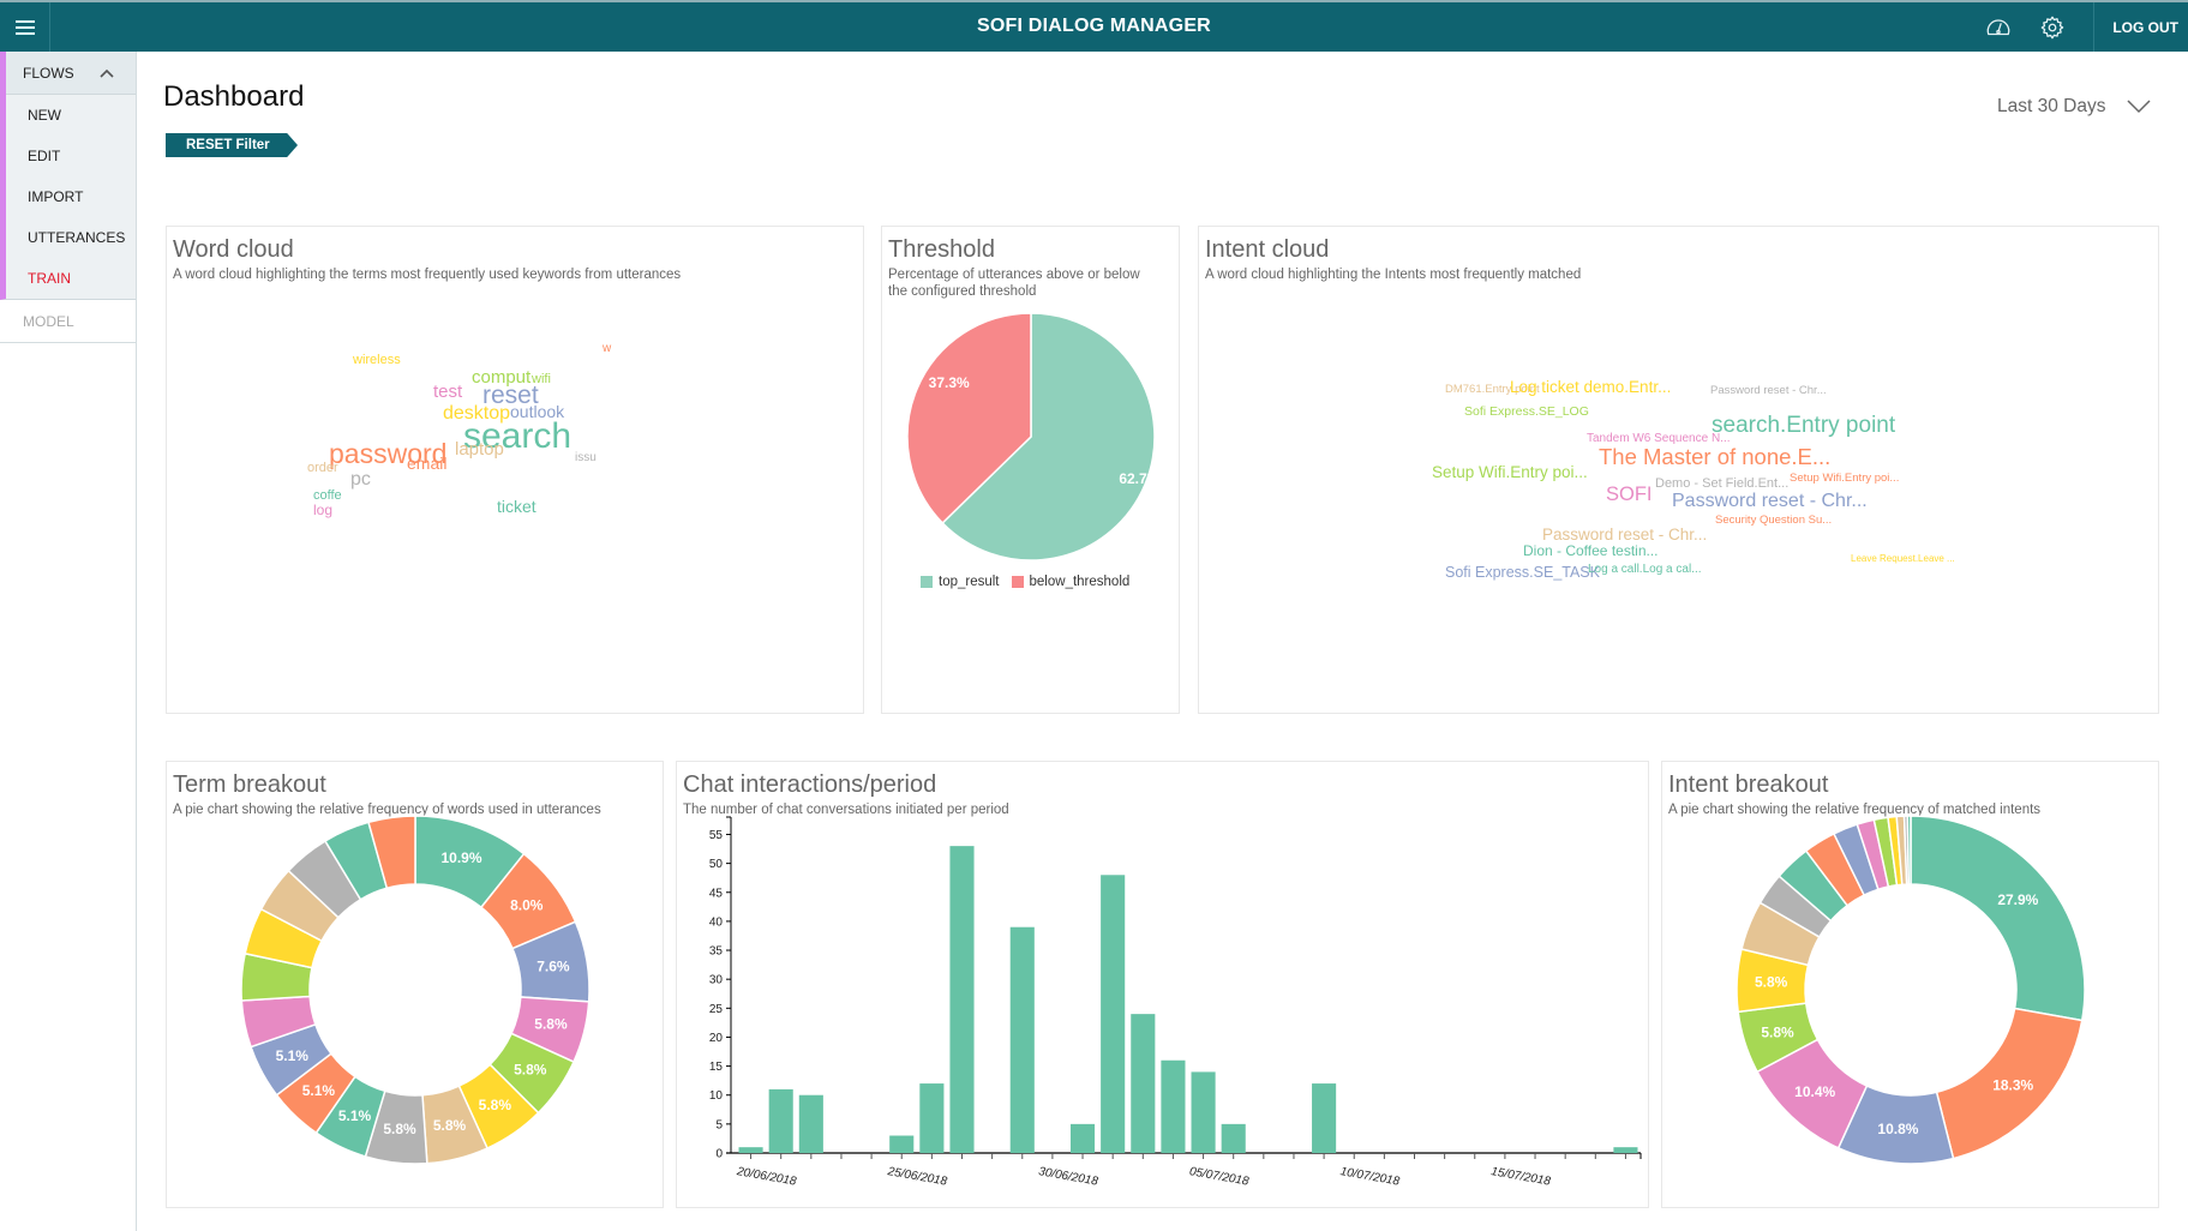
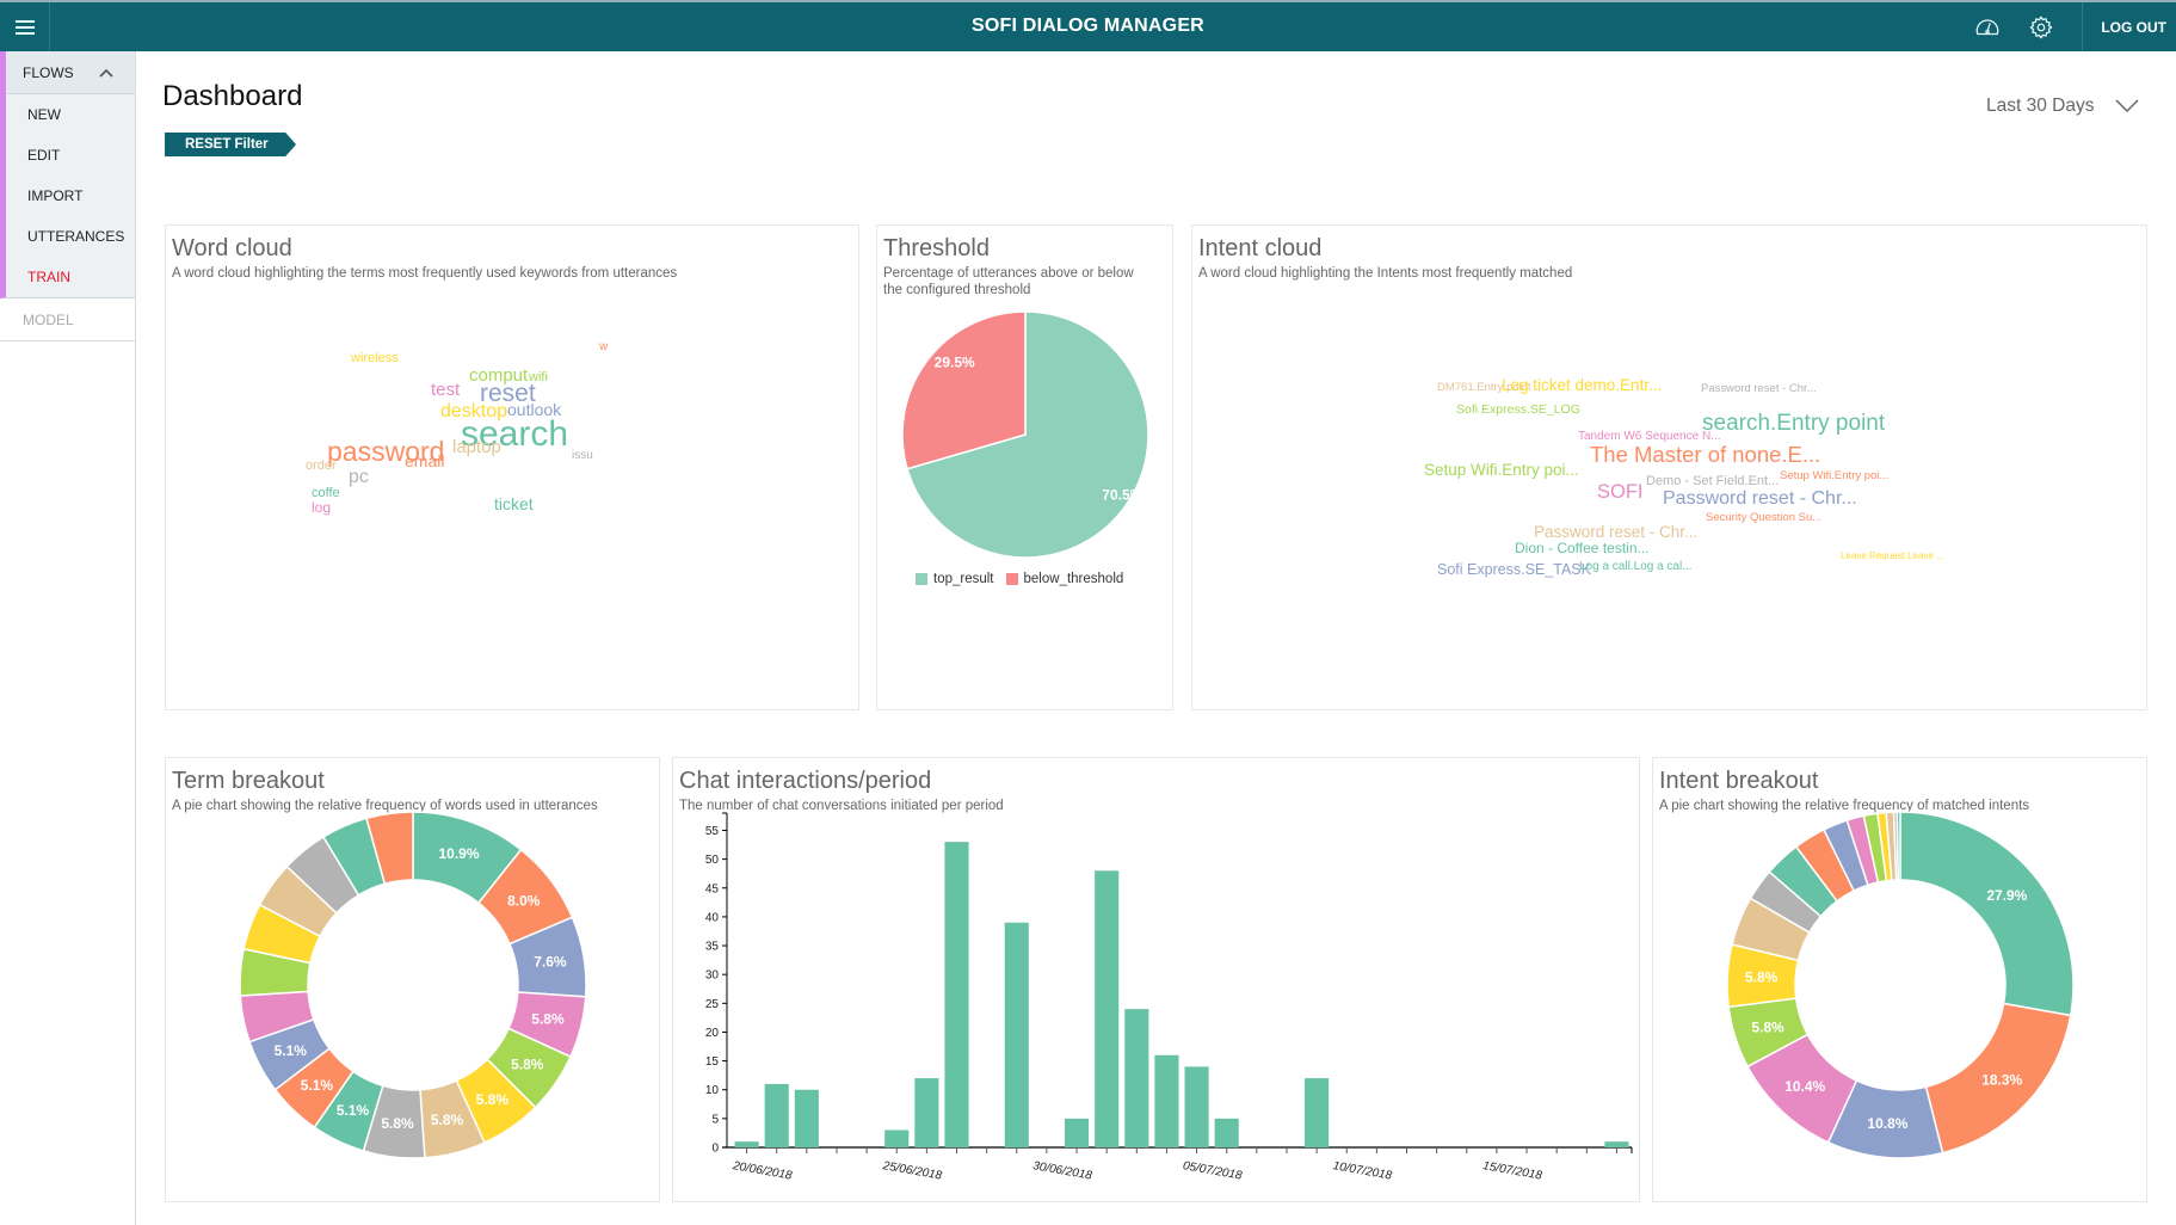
Threshold/top_result: 62.7% -> 70.5%
Threshold/below_threshold: 37.3% -> 29.5%
